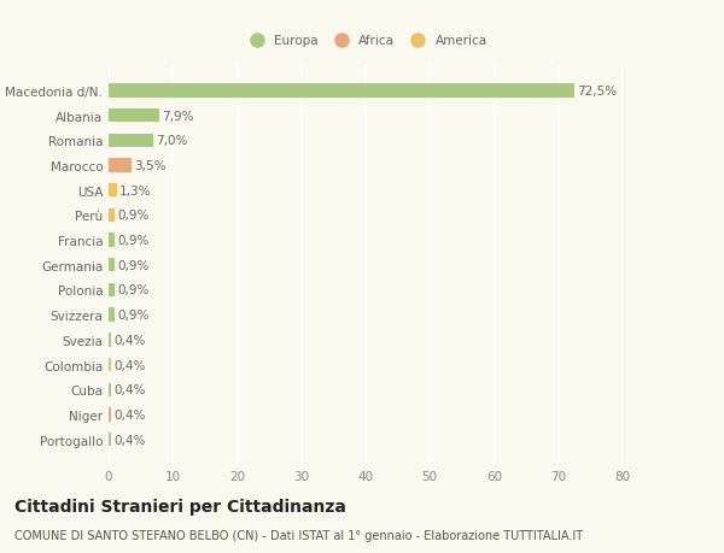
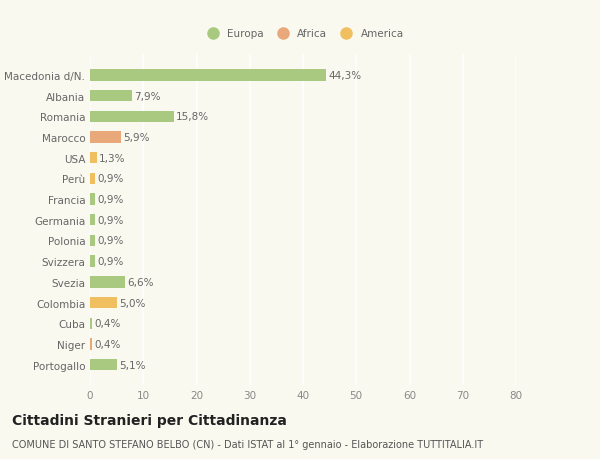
Macedonia d/N.: 72,5% -> 44,3%
Romania: 7,0% -> 15,8%
Marocco: 3,5% -> 5,9%
Svezia: 0,4% -> 6,6%
Colombia: 0,4% -> 5,0%
Portogallo: 0,4% -> 5,1%
